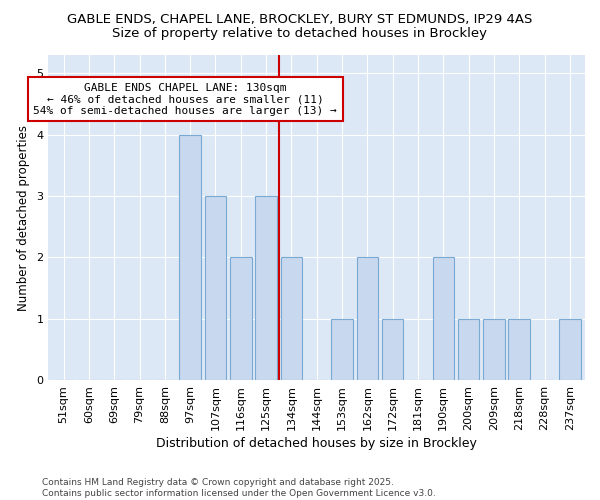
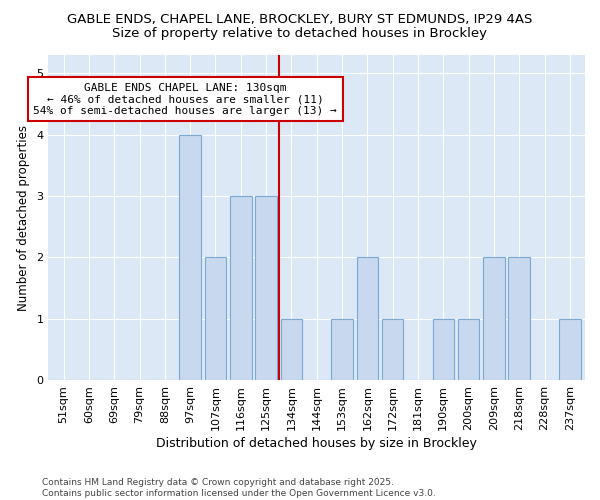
107sqm: 3 -> 2
116sqm: 2 -> 3
134sqm: 2 -> 1
190sqm: 2 -> 1
209sqm: 1 -> 2
218sqm: 1 -> 2
